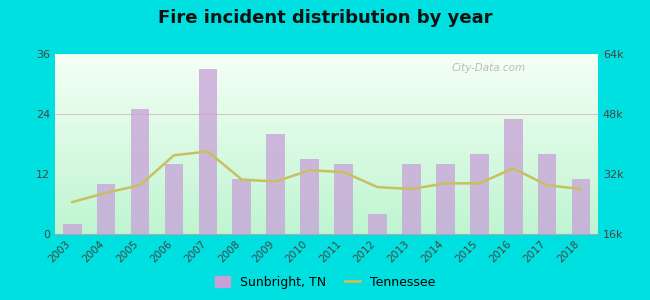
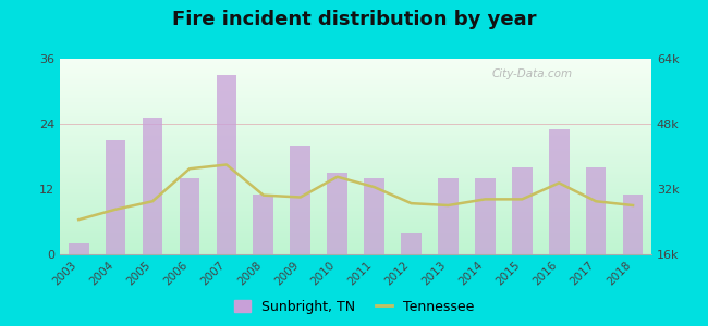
Sunbright, TN/2004: 10 -> 21
Tennessee/2010: 33.0k -> 35.0k
